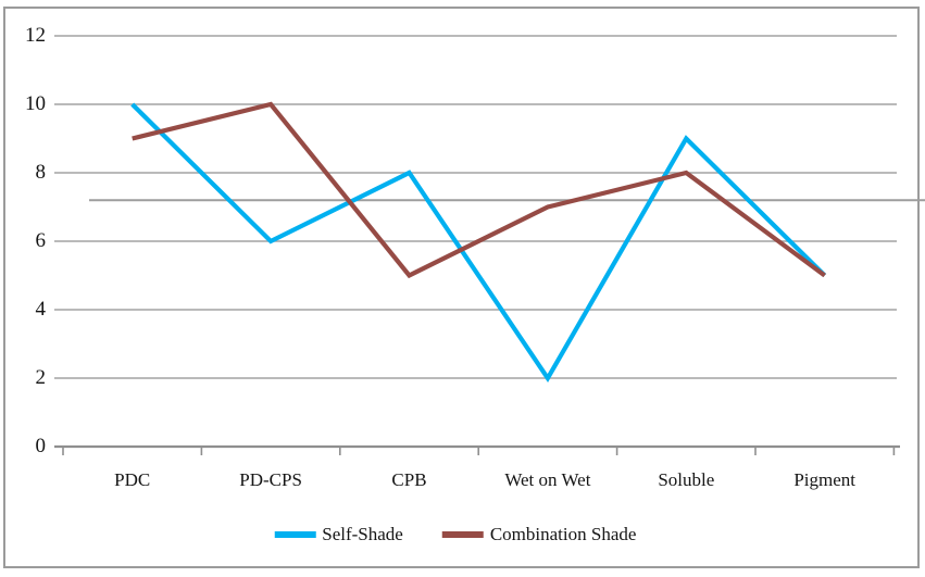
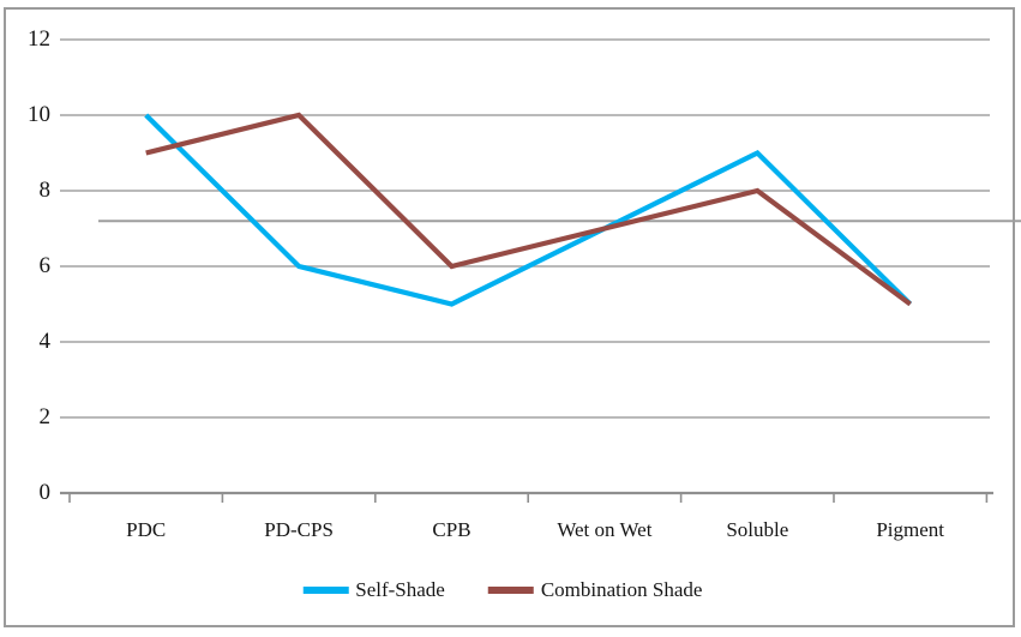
Self-Shade/CPB: 8 -> 5
Combination Shade/CPB: 5 -> 6
Self-Shade/Wet on Wet: 2 -> 7
